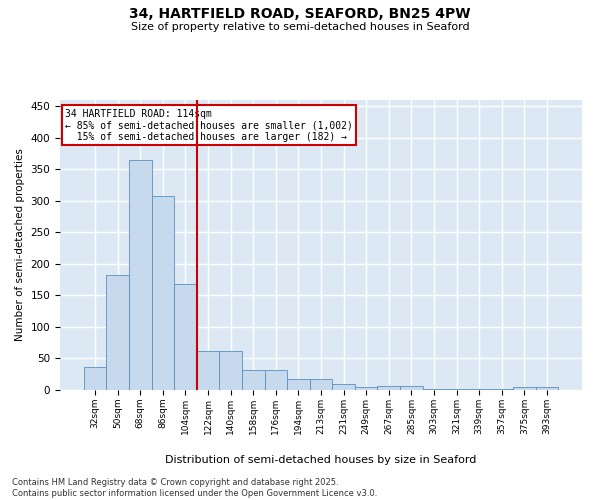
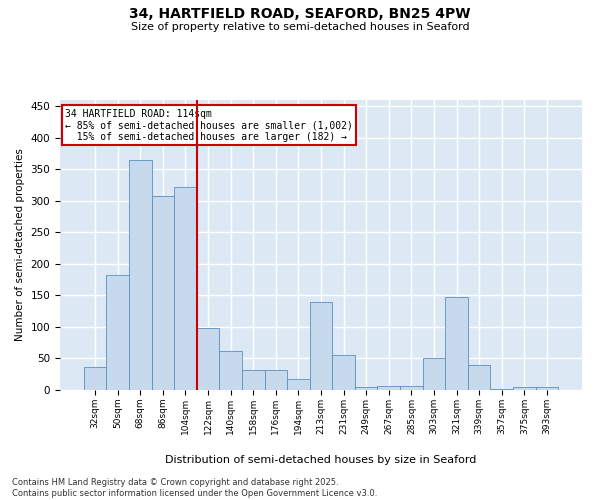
104sqm: 168 -> 322
122sqm: 62 -> 98
213sqm: 18 -> 140
231sqm: 9 -> 56
303sqm: 2 -> 50
321sqm: 2 -> 148
339sqm: 2 -> 40
